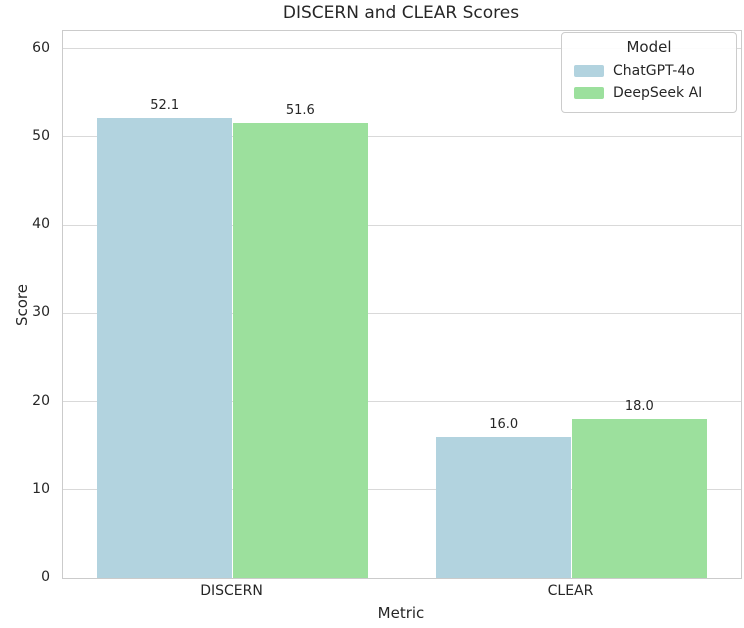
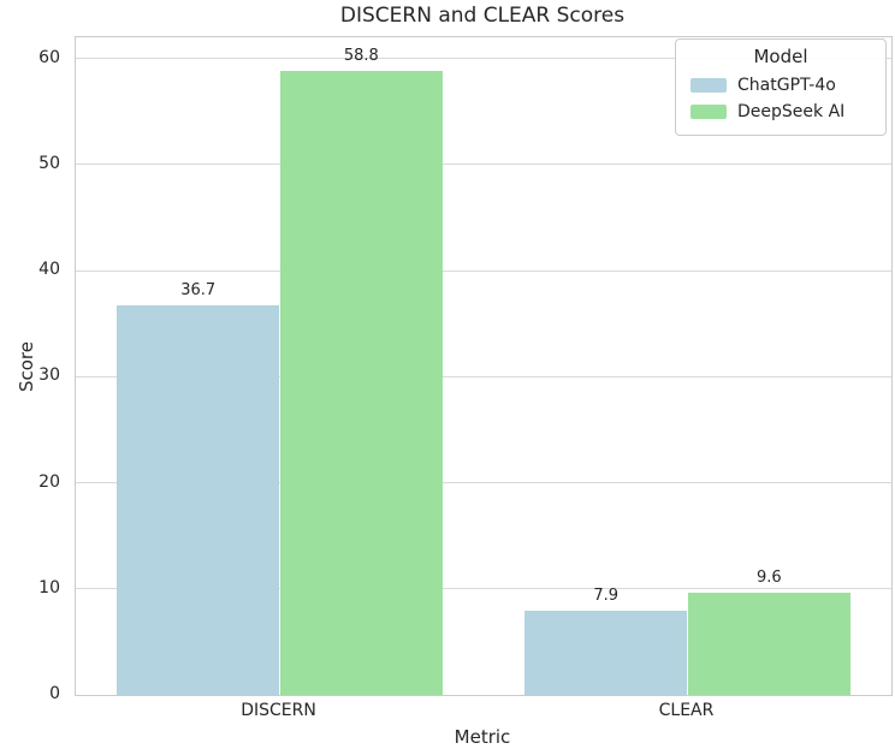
ChatGPT-4o/DISCERN: 52.1 -> 36.7
DeepSeek AI/DISCERN: 51.6 -> 58.8
ChatGPT-4o/CLEAR: 16.0 -> 7.9
DeepSeek AI/CLEAR: 18.0 -> 9.6
